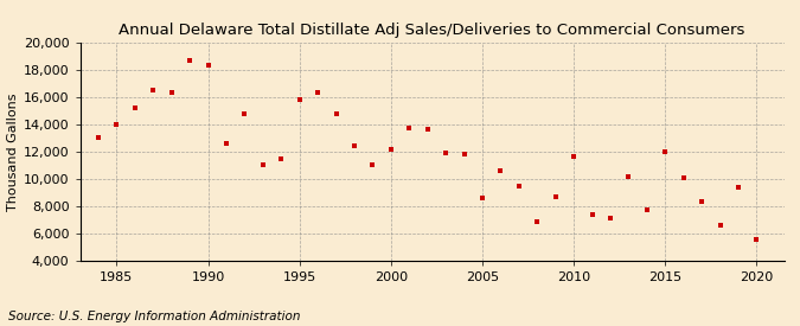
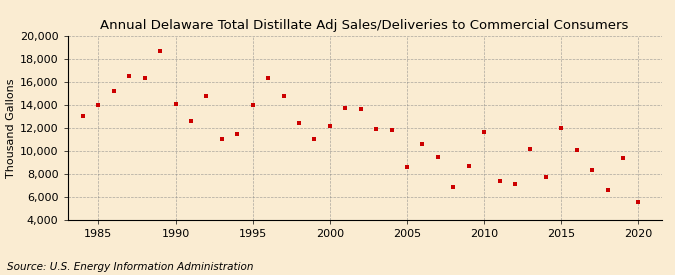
1990: 18,300 -> 14,100
1995: 15,800 -> 14,000
